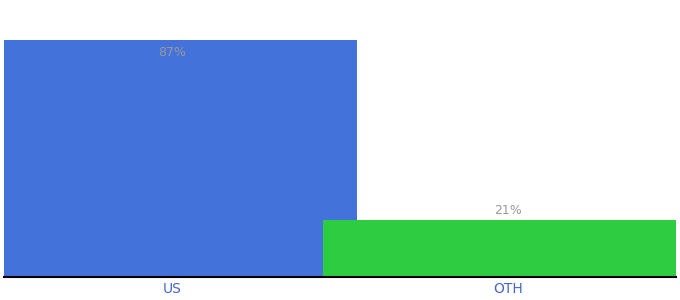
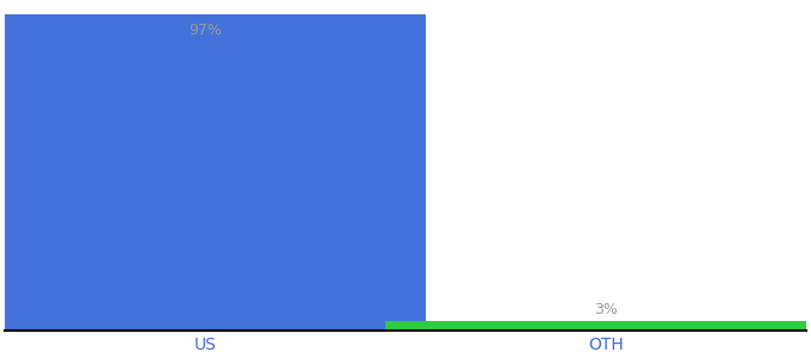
US: 87% -> 97%
OTH: 21% -> 3%
